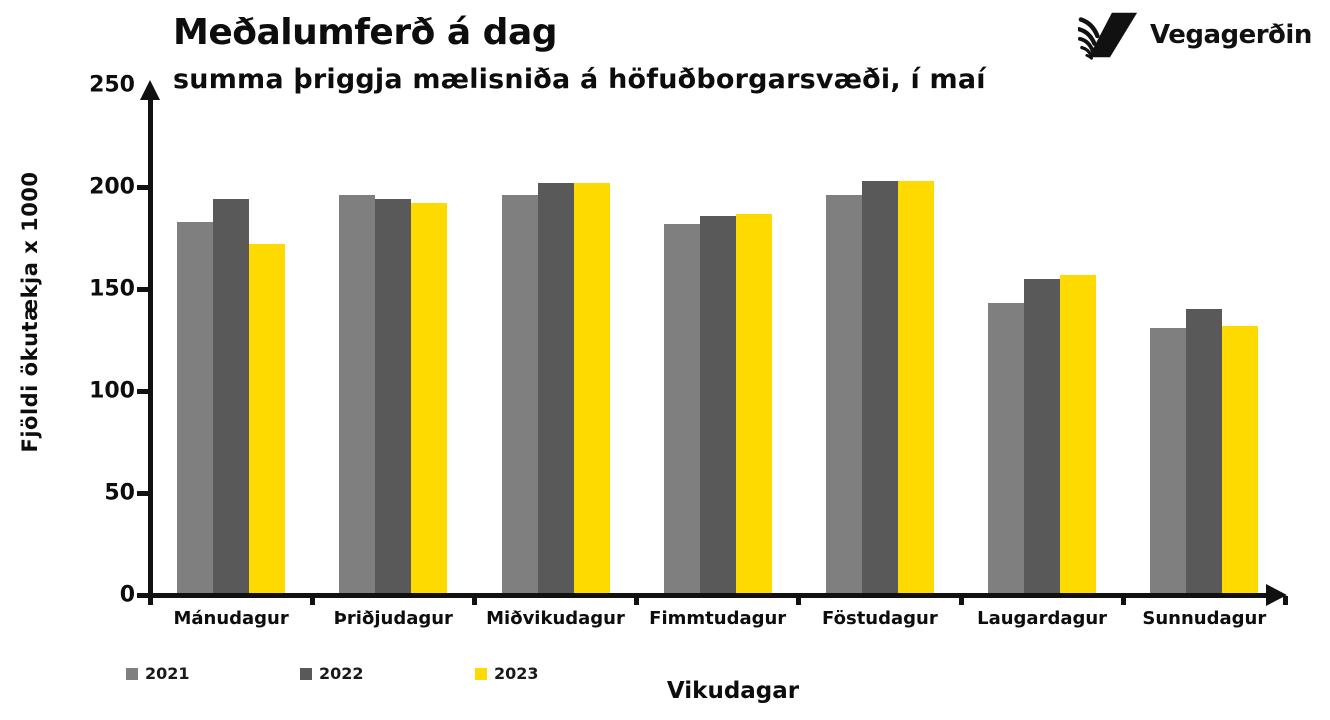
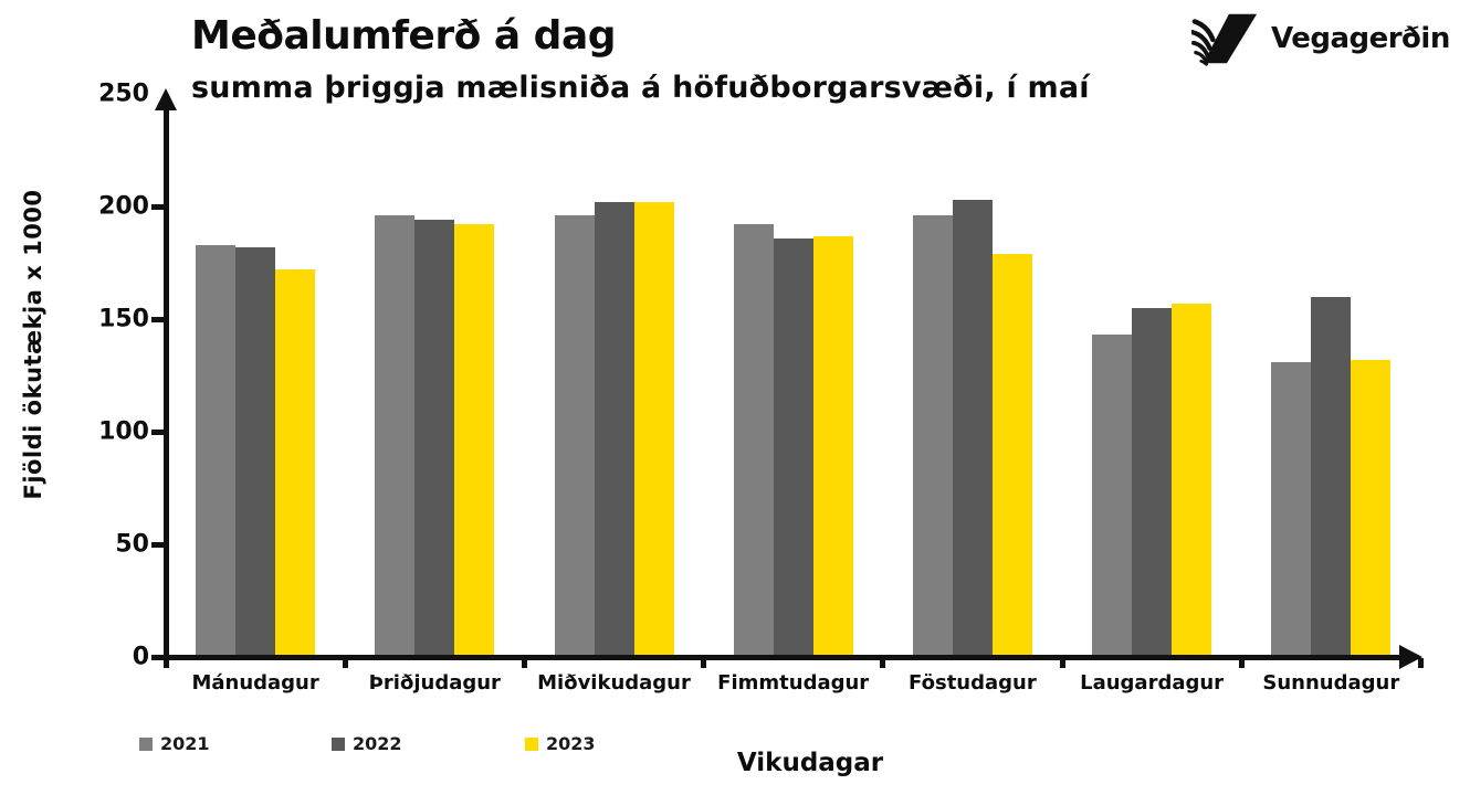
2022/Mánudagur: 194 -> 182
2021/Fimmtudagur: 182 -> 192
2023/Föstudagur: 203 -> 179
2022/Sunnudagur: 140 -> 160
